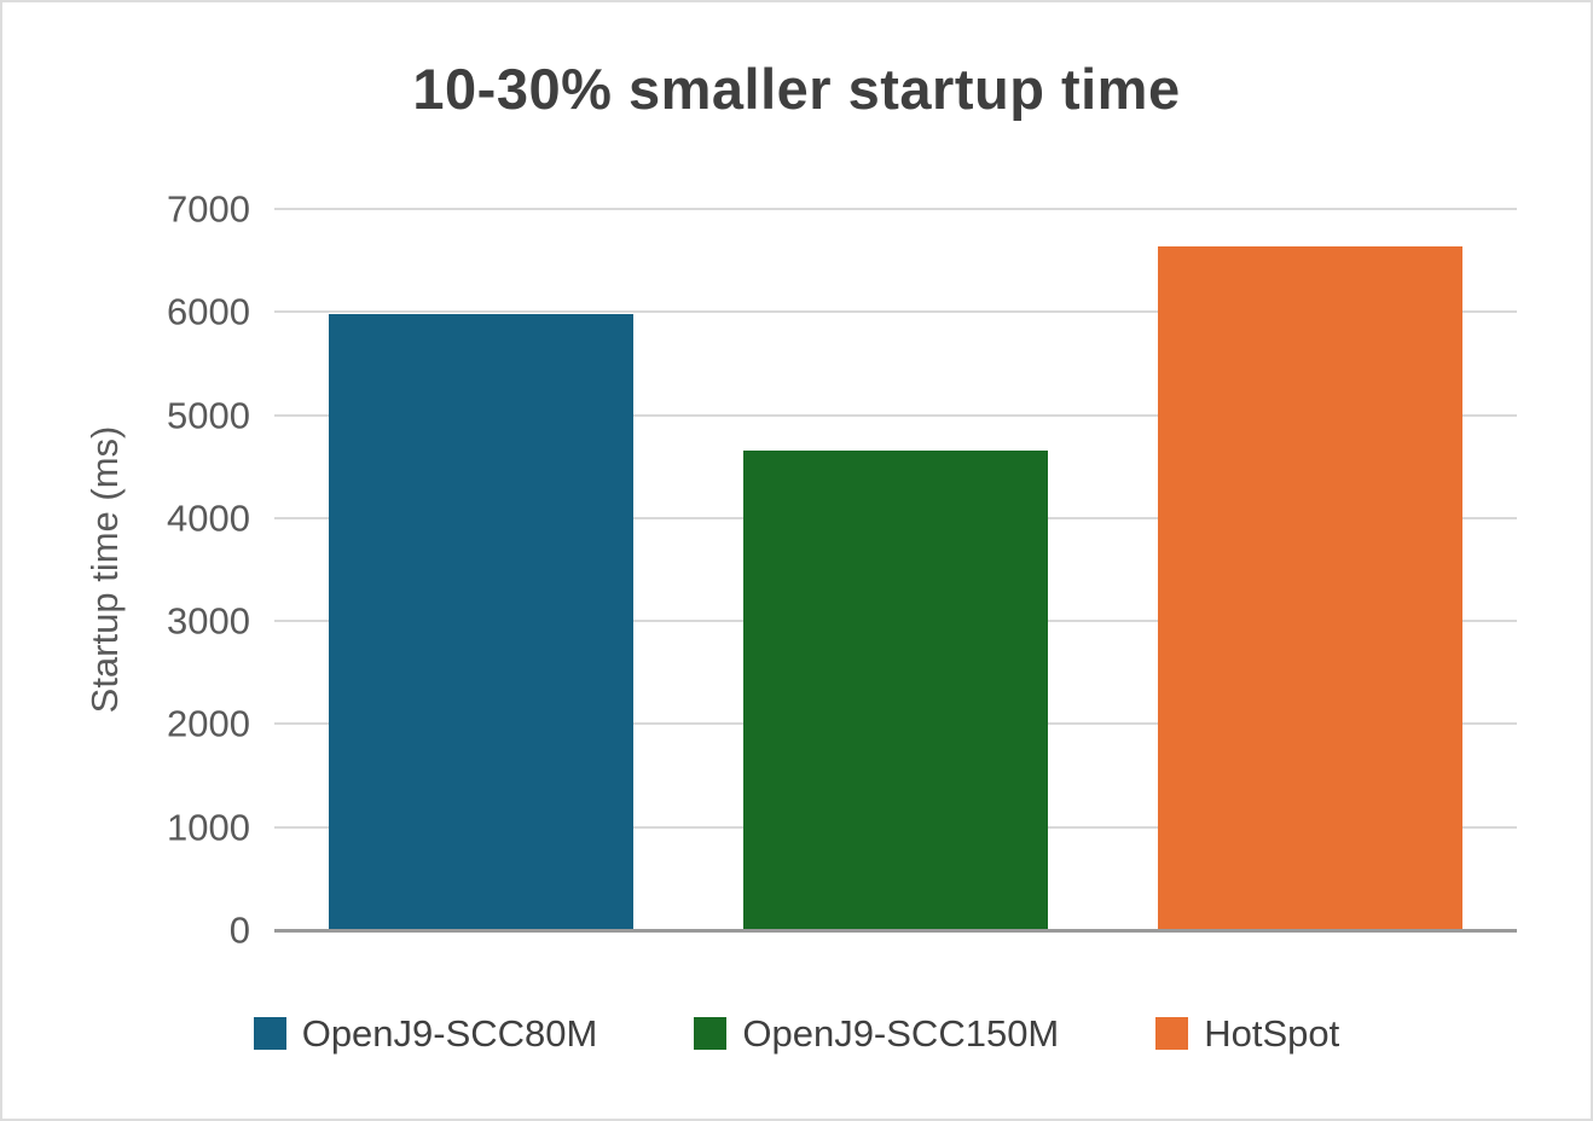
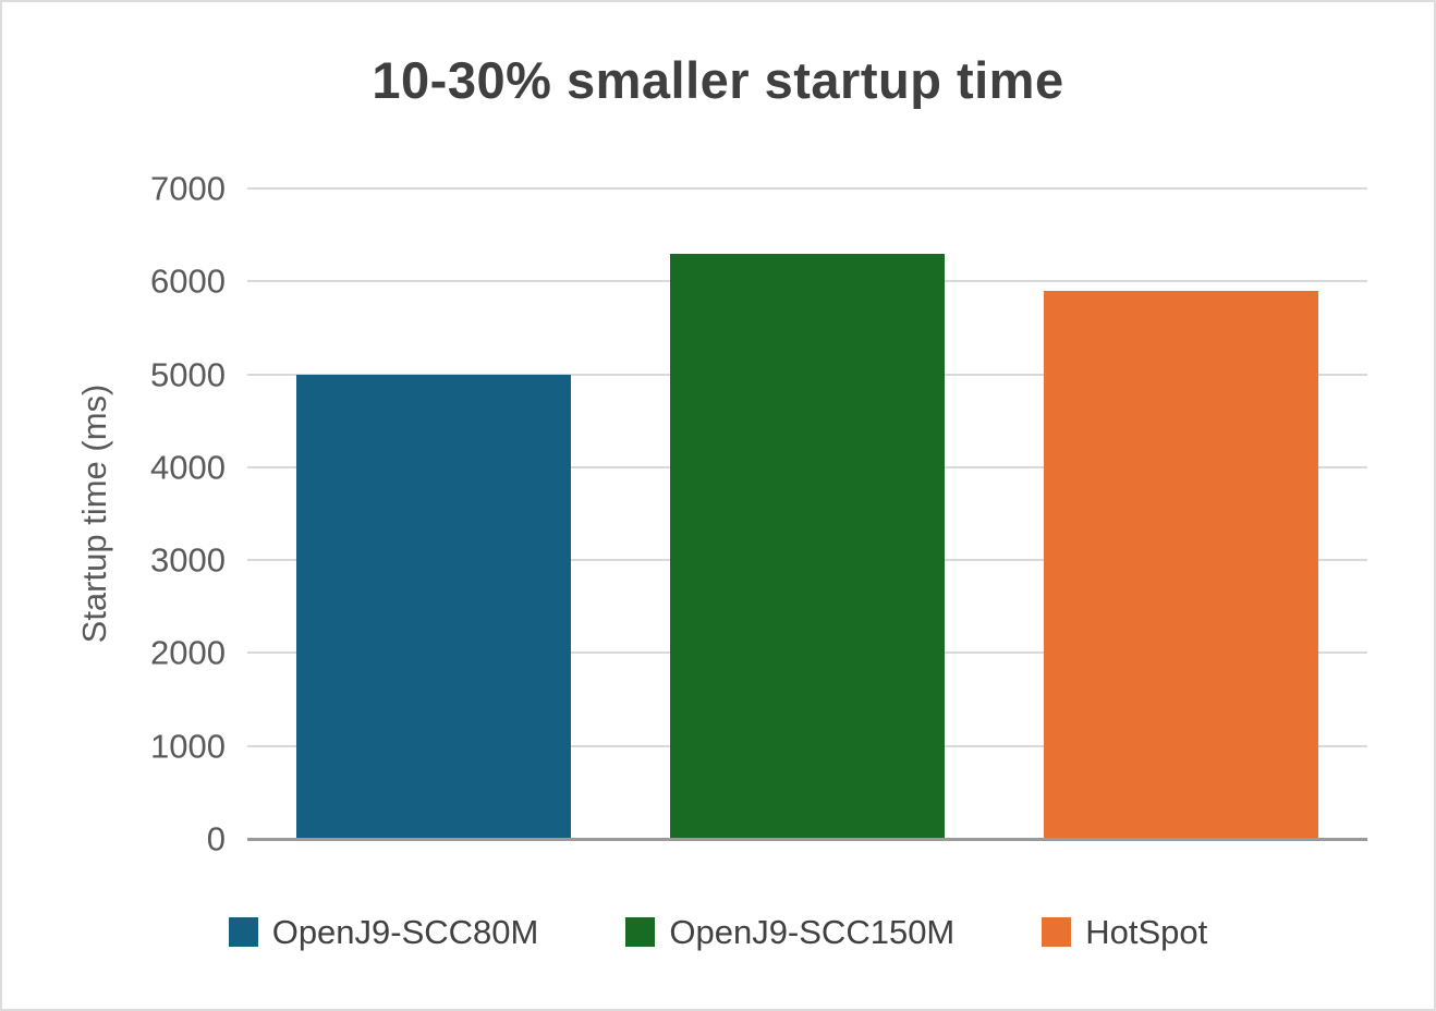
OpenJ9-SCC80M: 6000 -> 5000
OpenJ9-SCC150M: 4700 -> 6300
HotSpot: 6600 -> 5900
